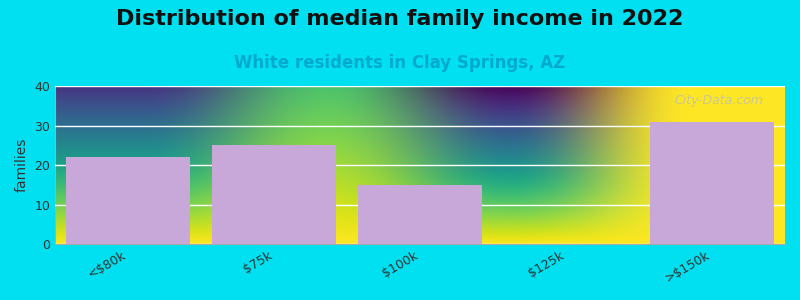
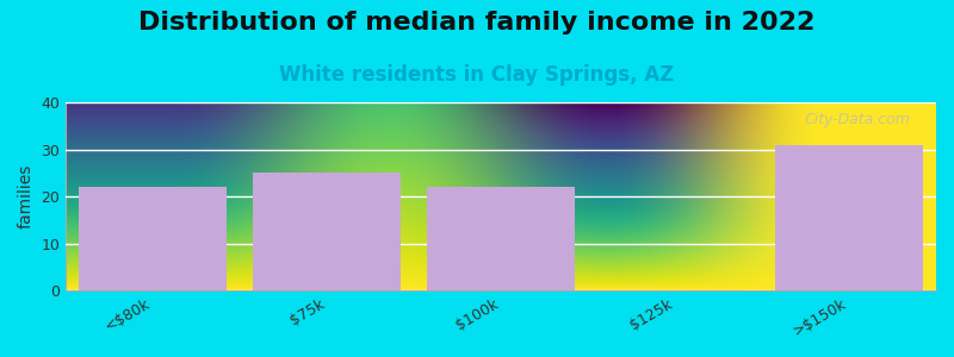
$100k: 15 -> 22
